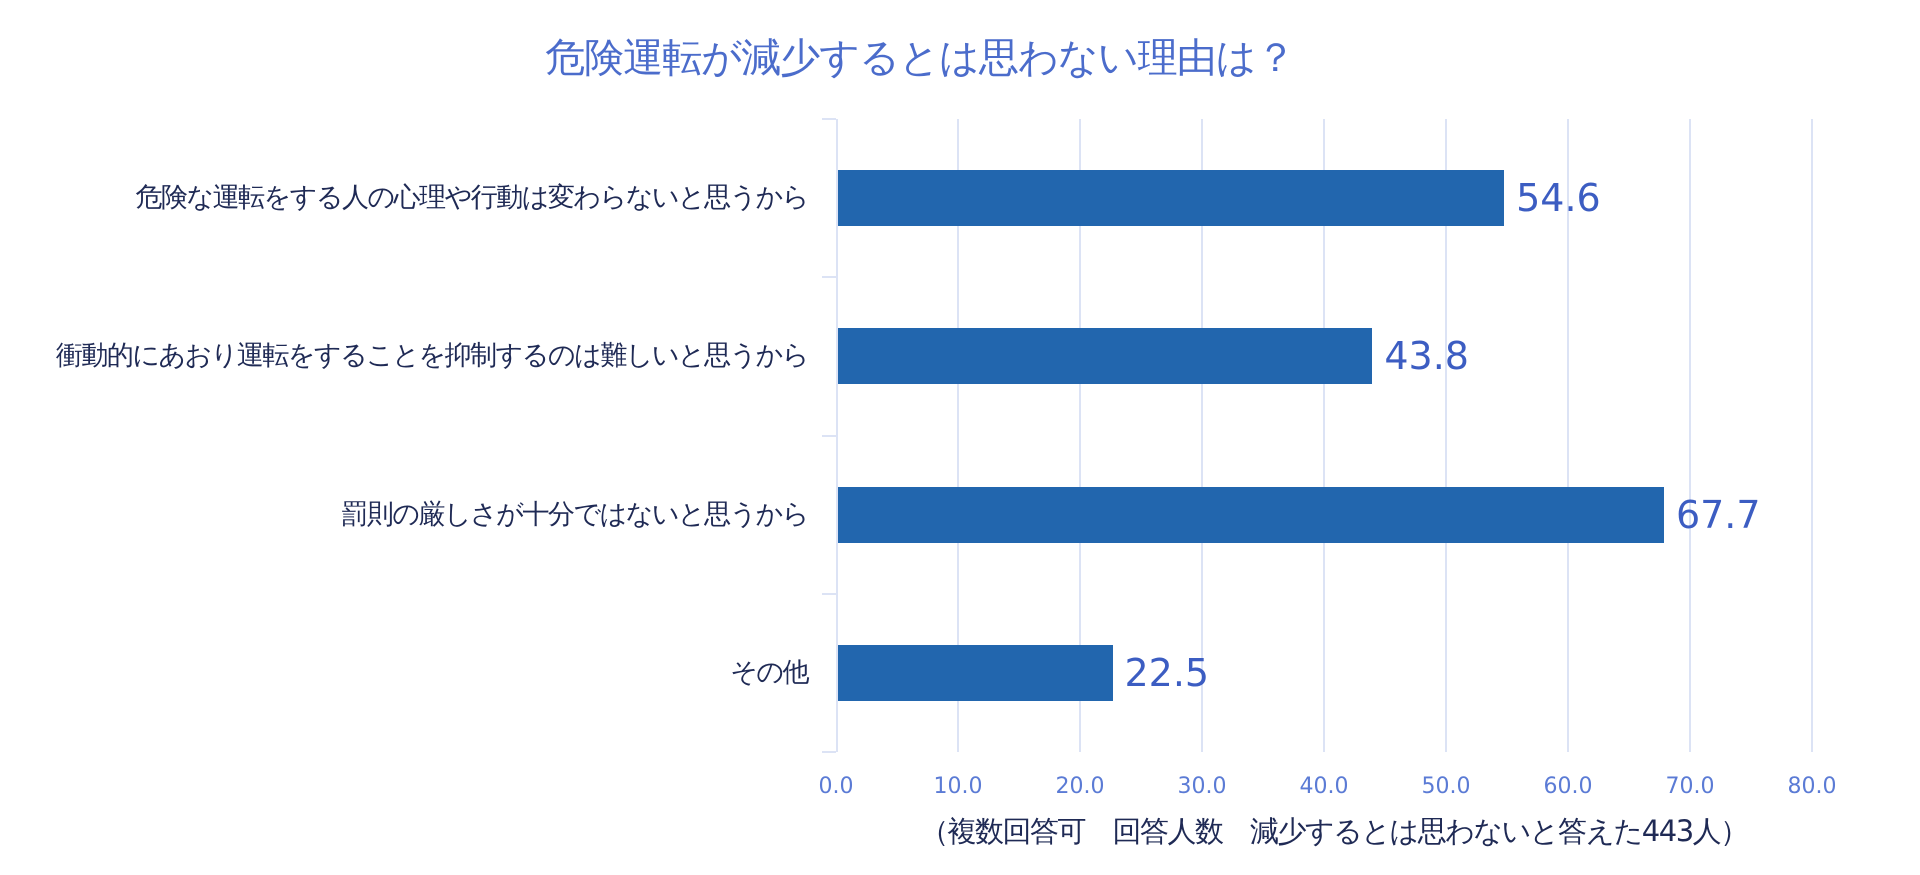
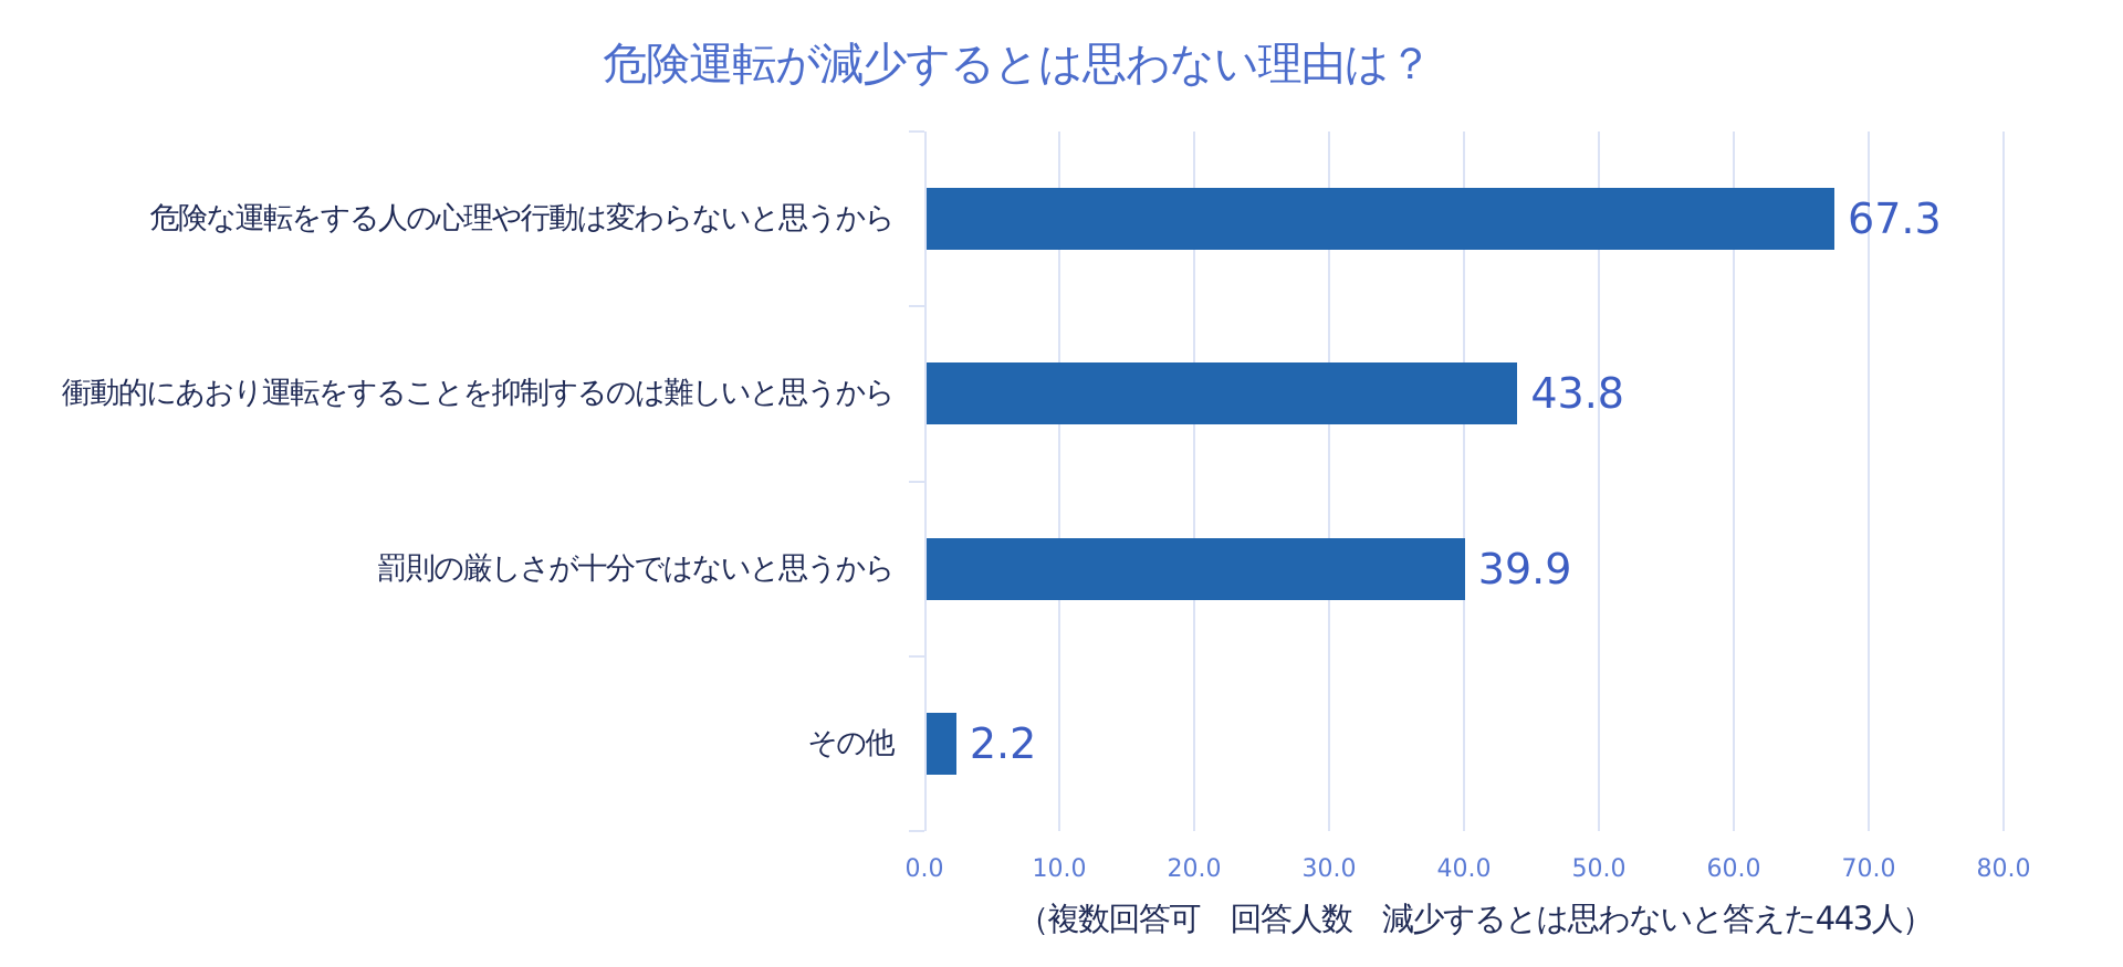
危険な運転をする人の心理や行動は変わらないと思うから: 54.6 -> 67.3
罰則の厳しさが十分ではないと思うから: 67.7 -> 39.9
その他: 22.5 -> 2.2
